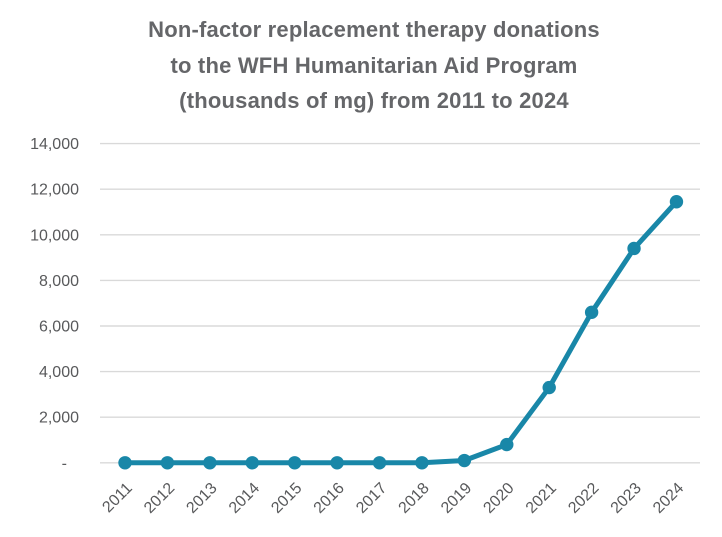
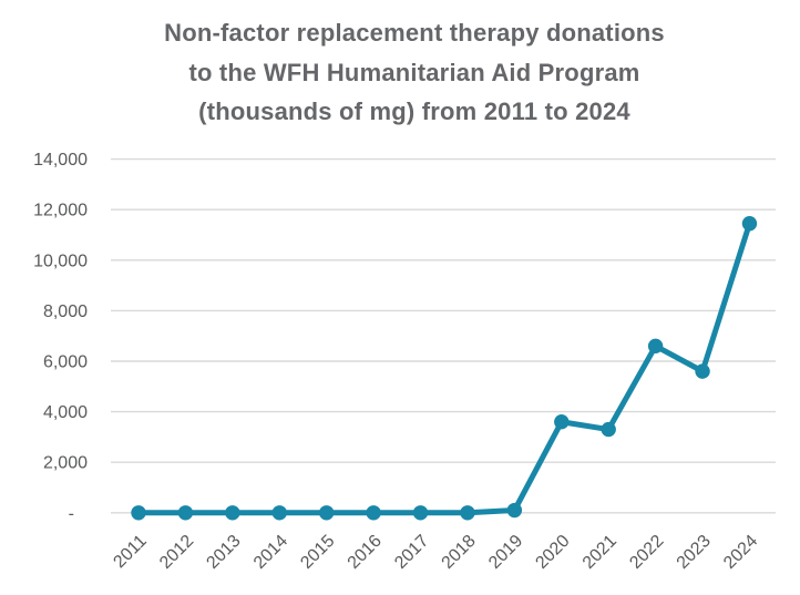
2020: 800 -> 3600
2023: 9400 -> 5600
